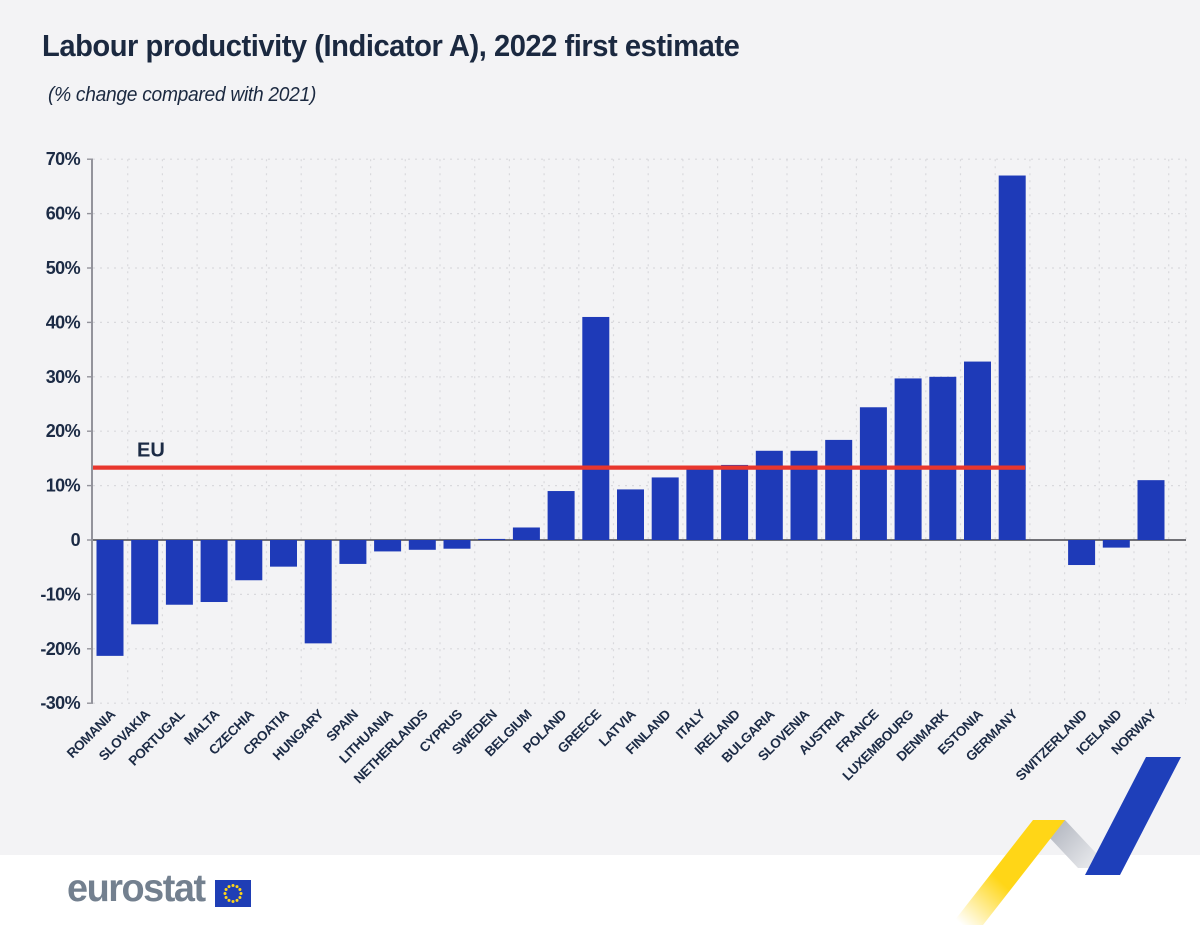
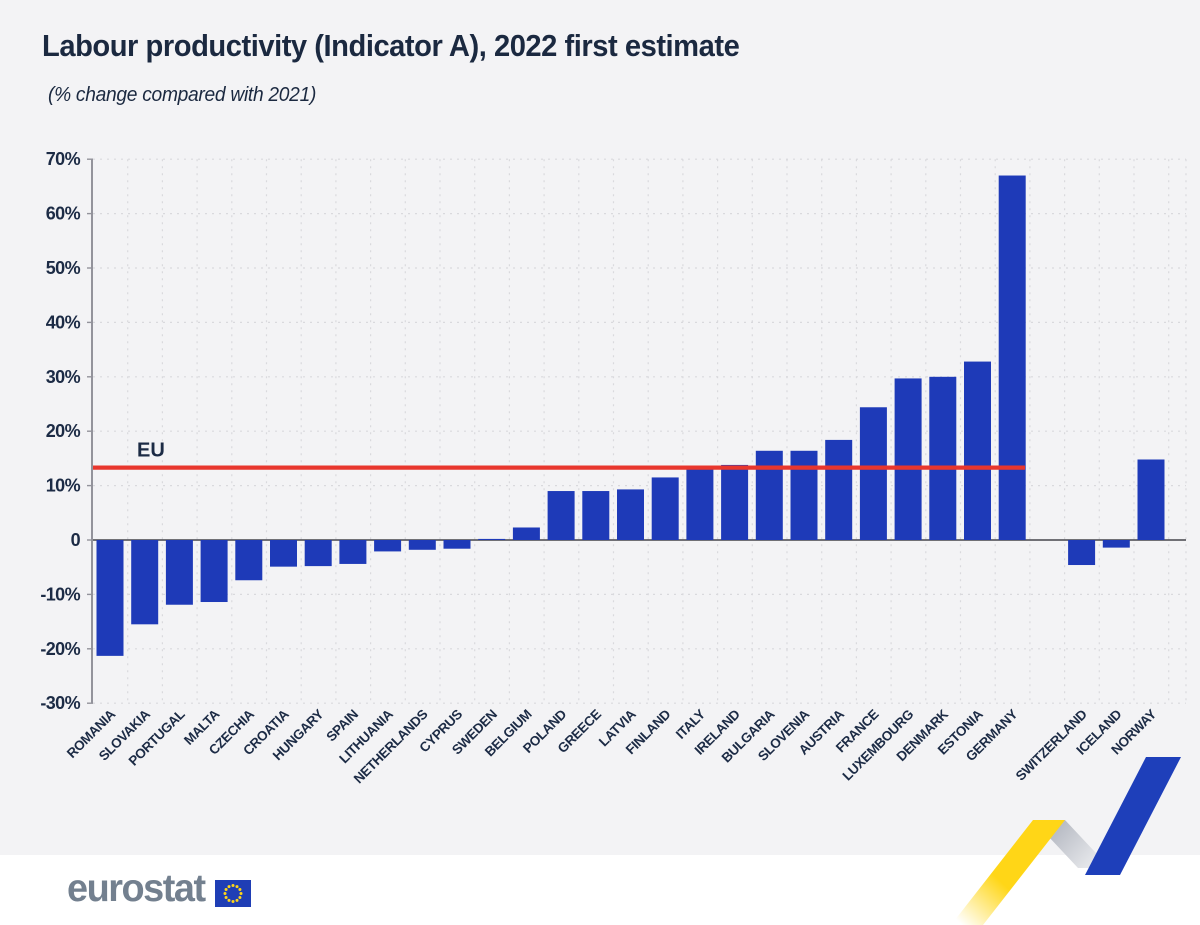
HUNGARY: -19% -> -5%
GREECE: 41% -> 9%
NORWAY: 11% -> 15%
